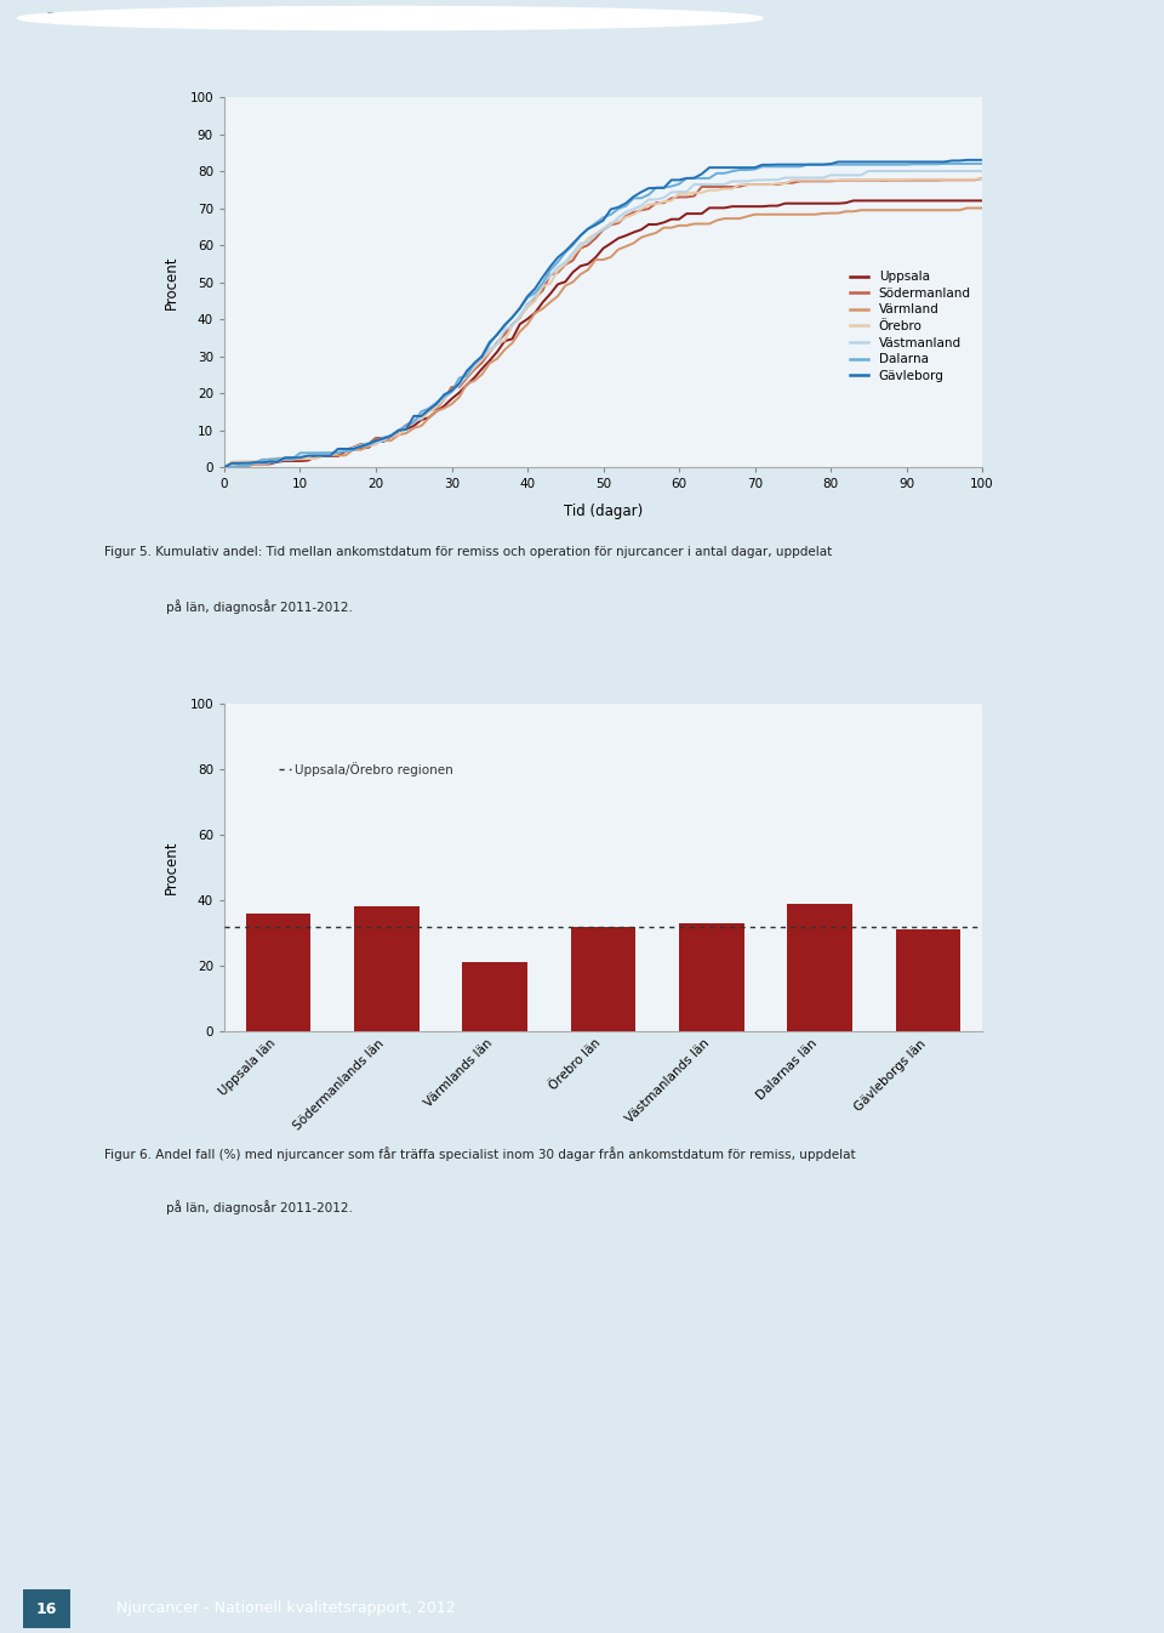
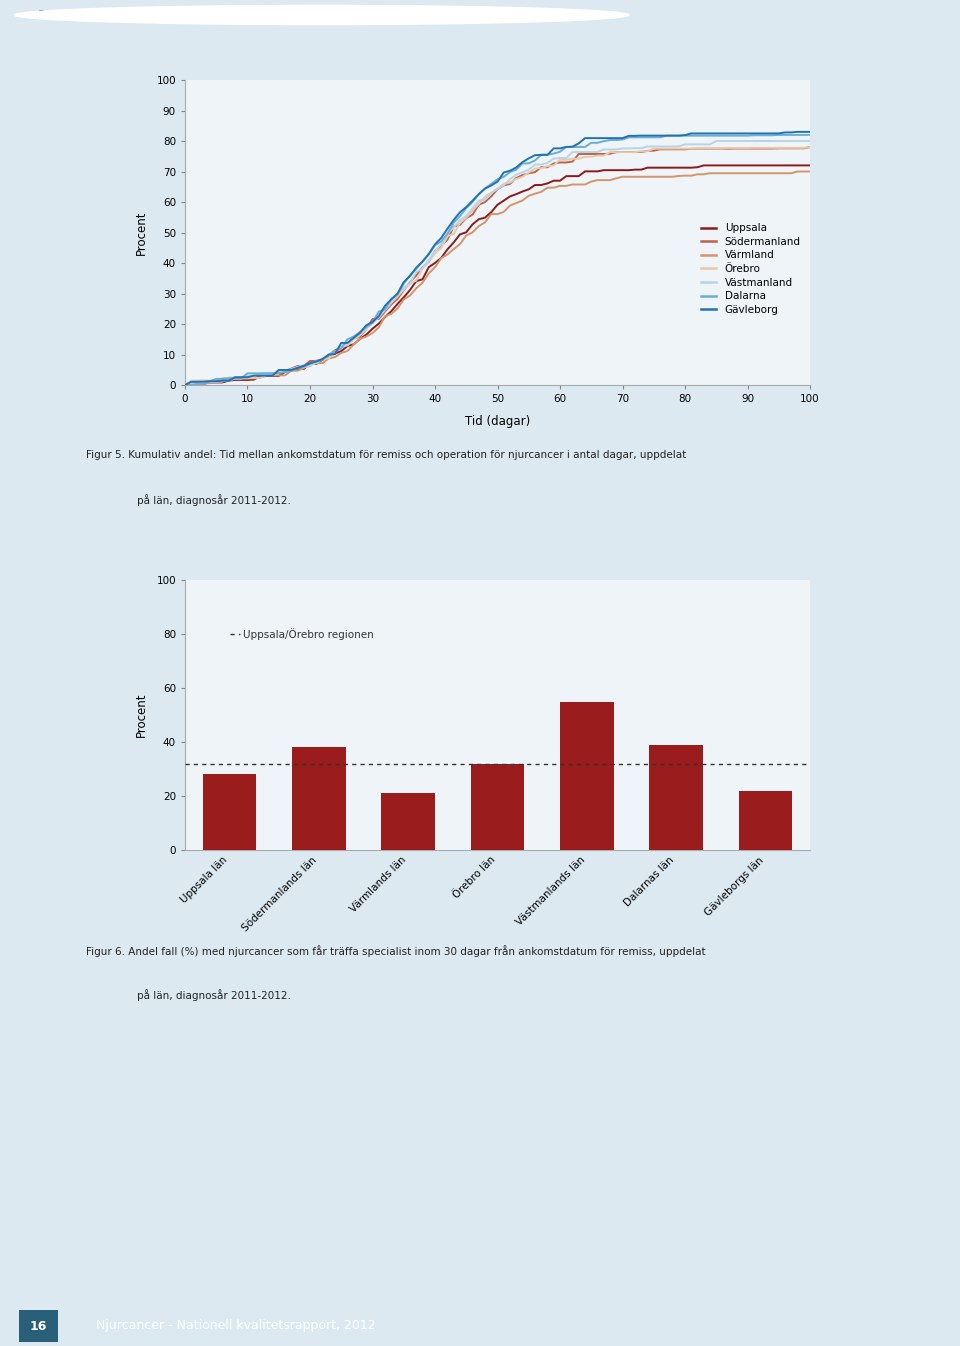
Uppsala län: 36 -> 28
Västmanlands län: 33 -> 55
Gävleborgs län: 31 -> 22
